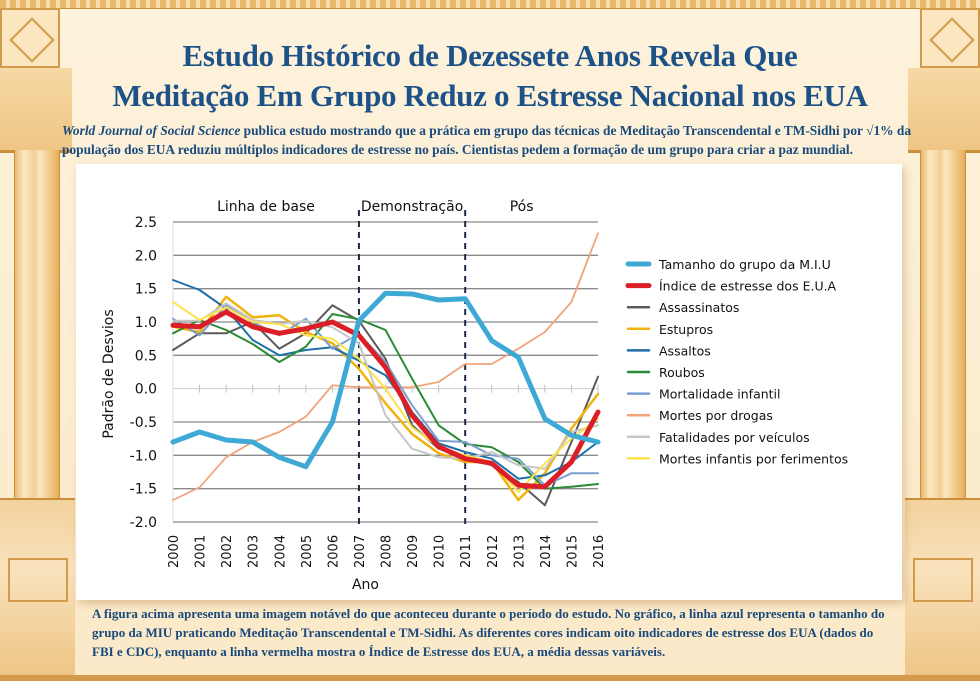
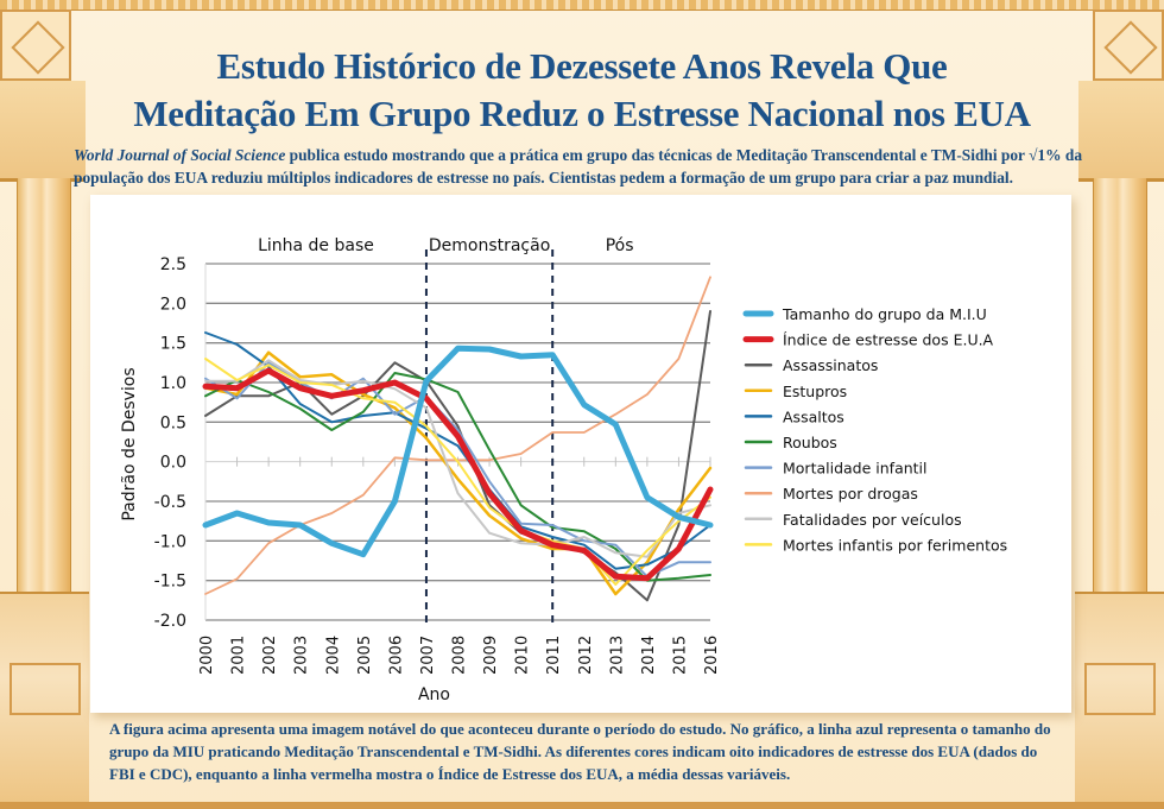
Assassinatos/2016: 0.2 -> 1.9
